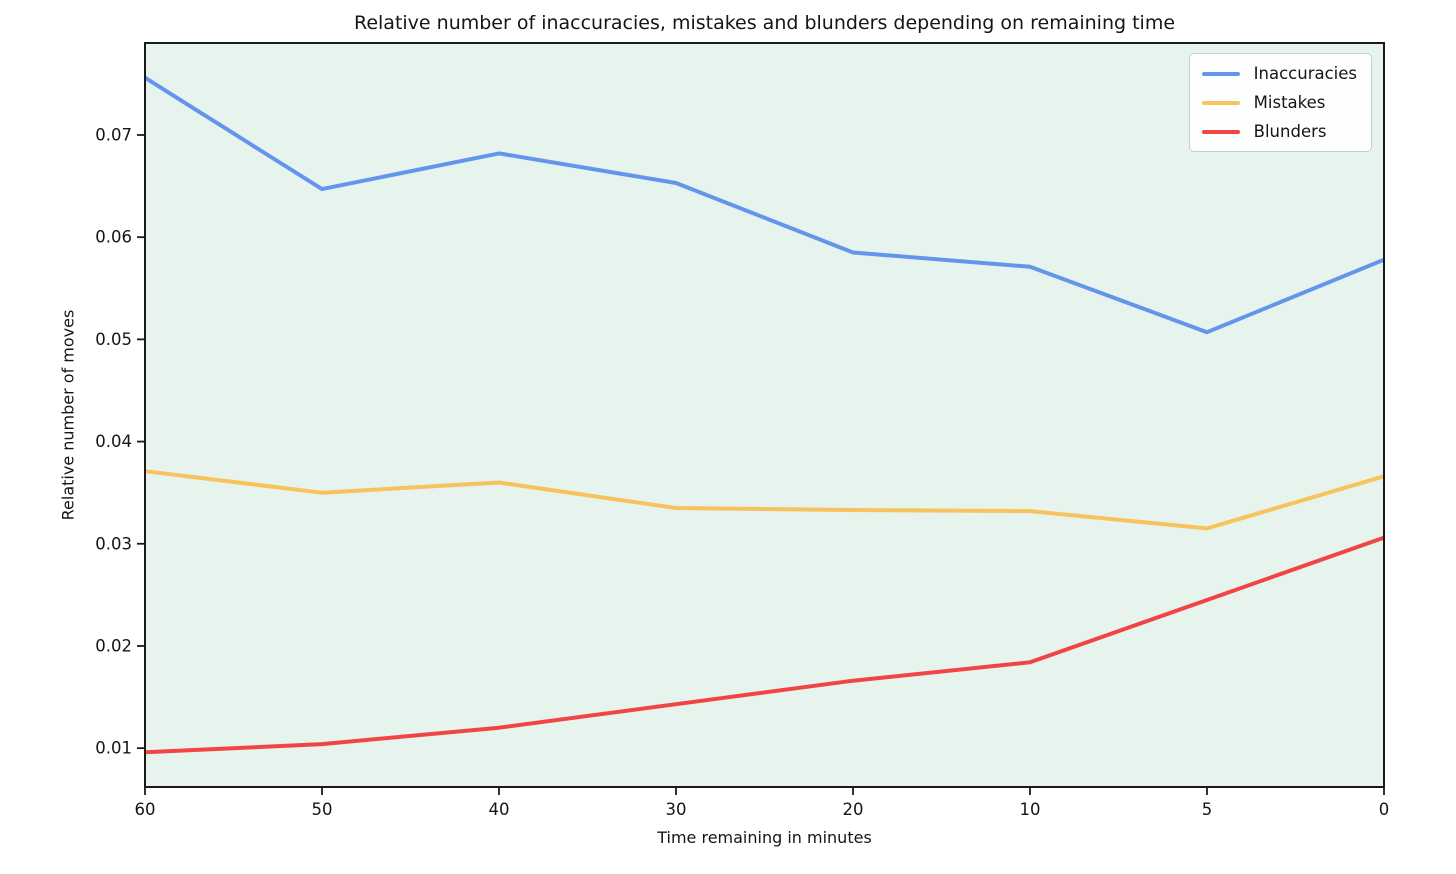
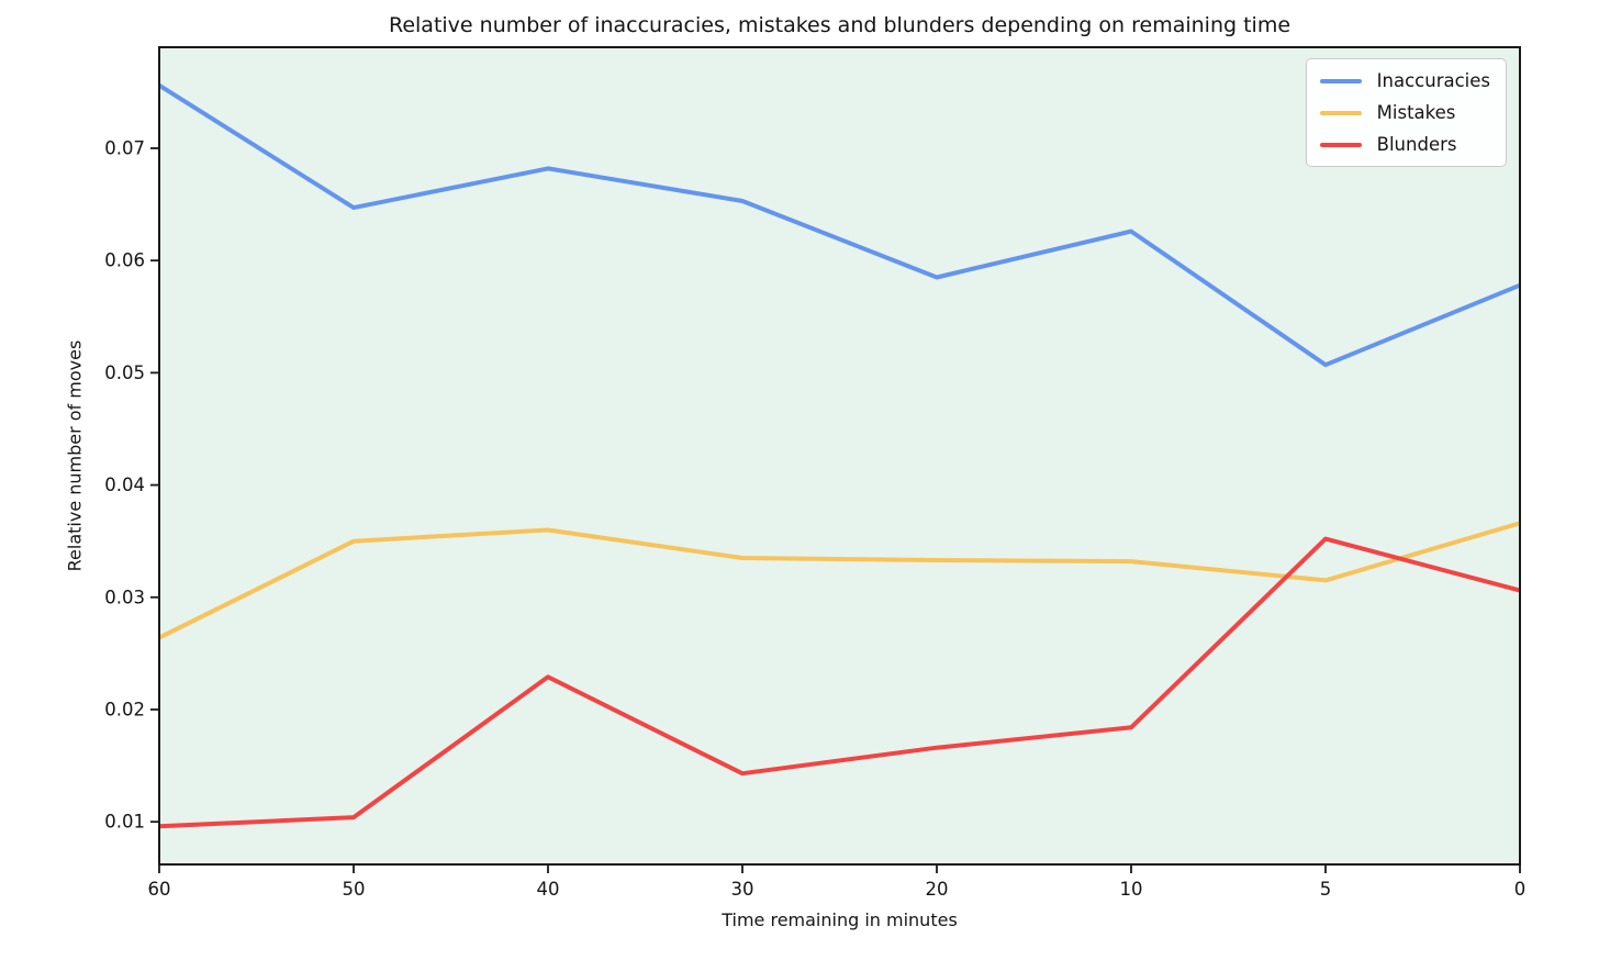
Mistakes/60: 0.0371 -> 0.0264
Blunders/40: 0.0120 -> 0.0229
Inaccuracies/10: 0.0571 -> 0.0626
Blunders/5: 0.0245 -> 0.0352
